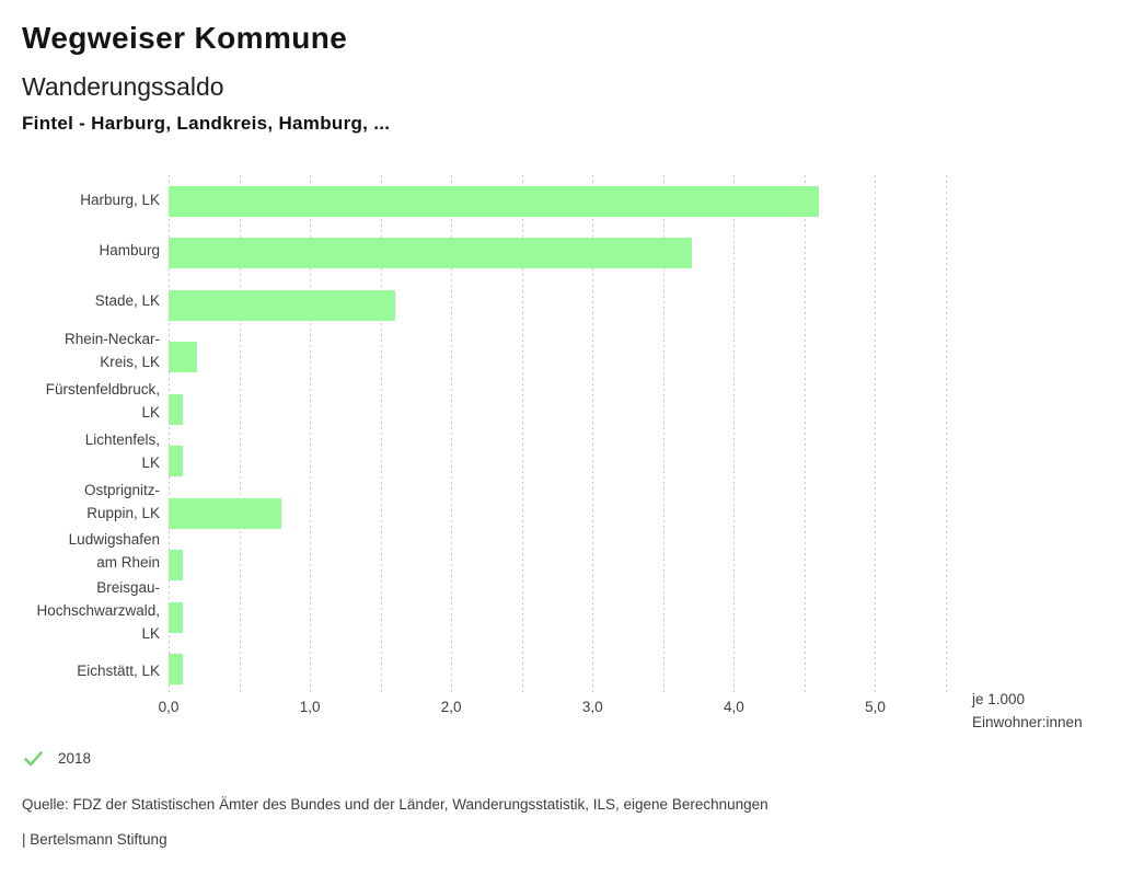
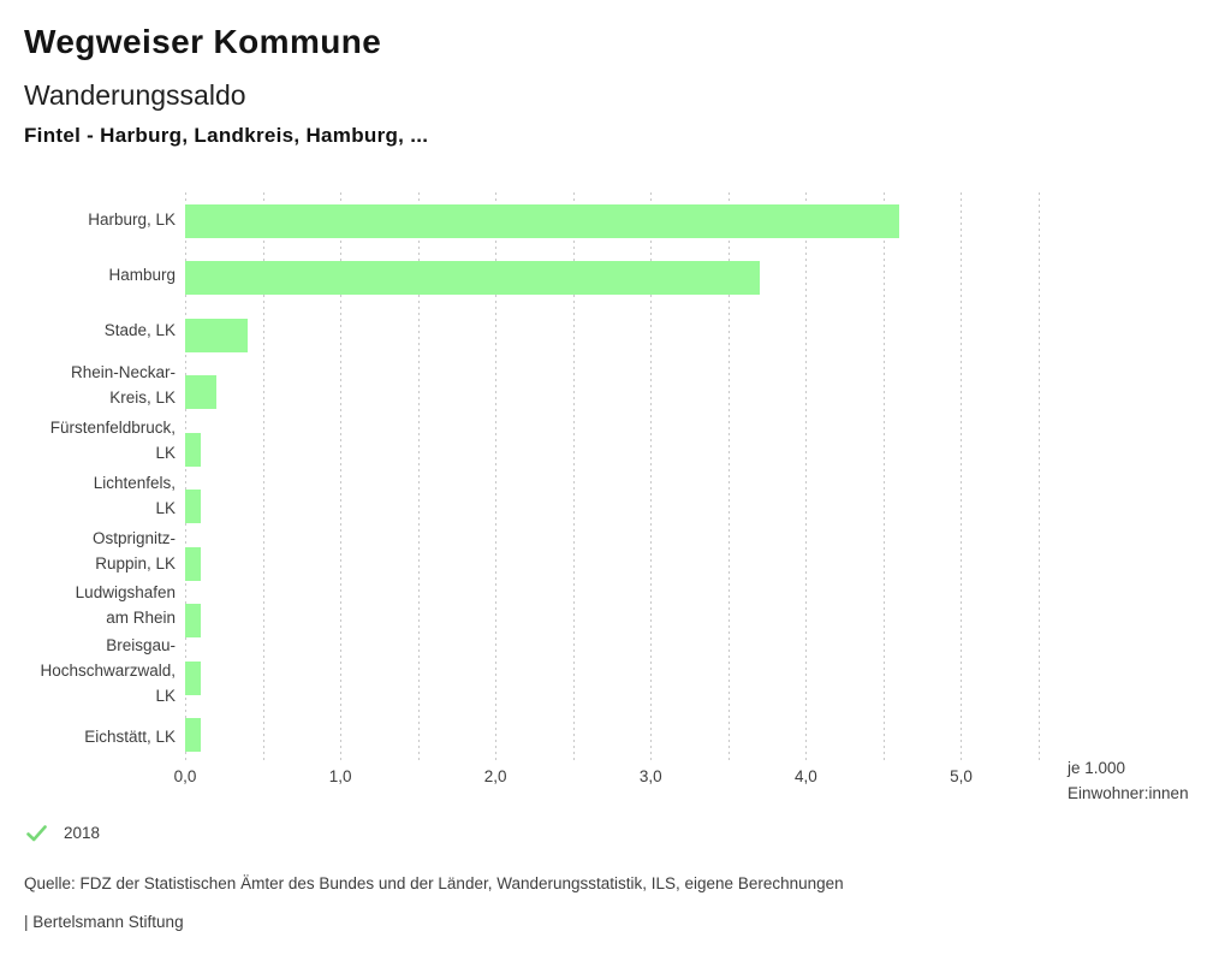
Stade, LK: 1,6 -> 0,4
Ostprignitz-Ruppin, LK: 0,8 -> 0,1
